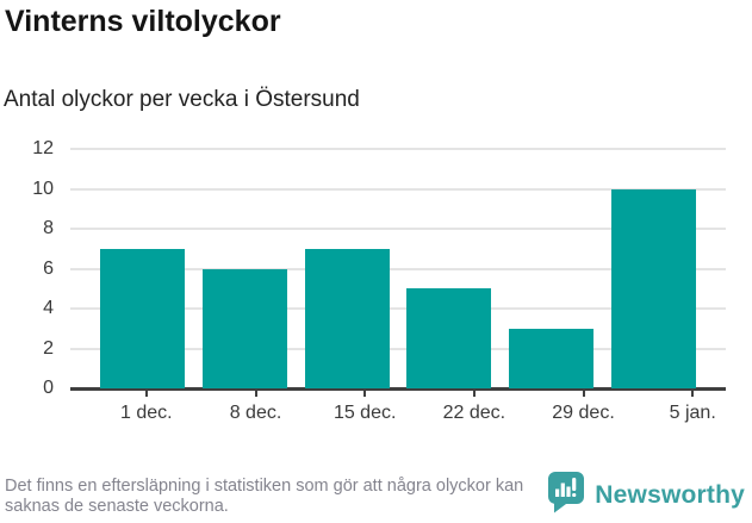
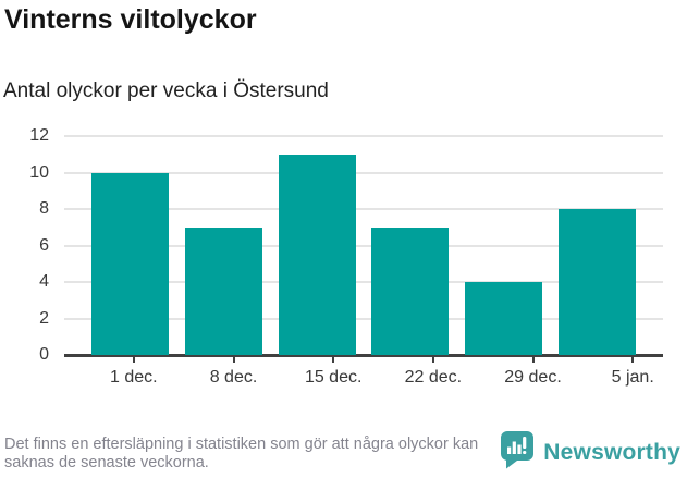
1 dec.: 7 -> 10
8 dec.: 6 -> 7
15 dec.: 7 -> 11
22 dec.: 5 -> 7
29 dec.: 3 -> 4
5 jan.: 10 -> 8
